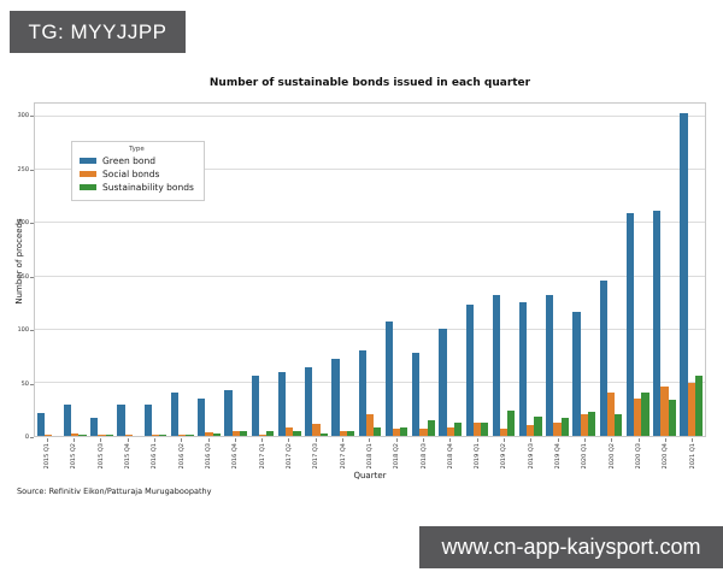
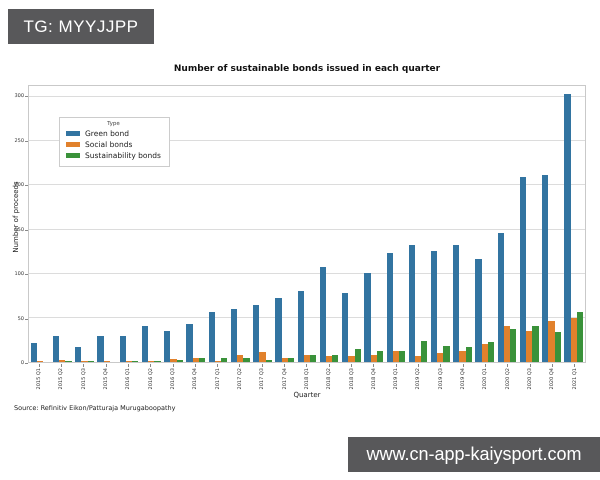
Social bonds/2018 Q1: 20 -> 10
Sustainability bonds/2020 Q2: 20 -> 40
